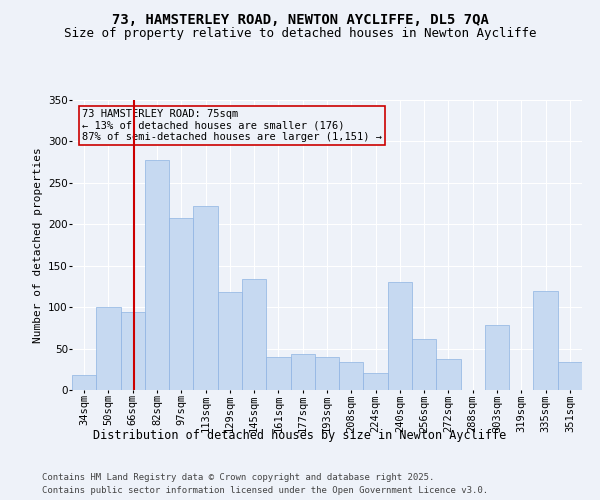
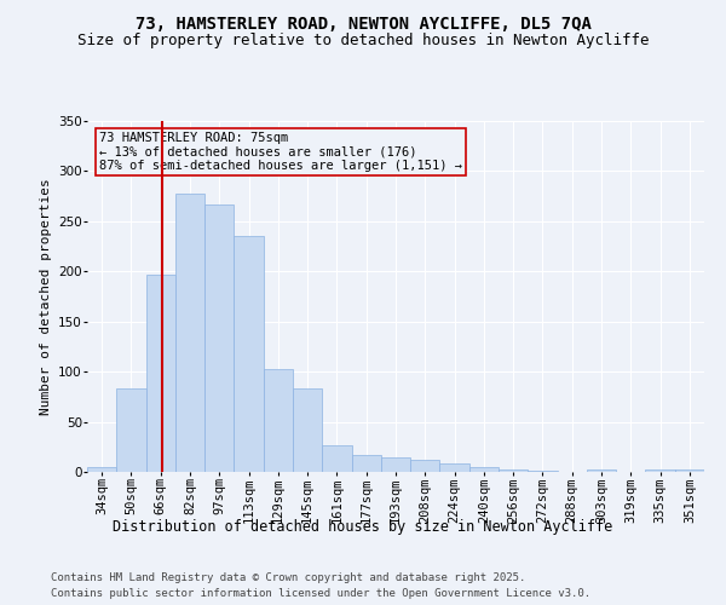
34sqm: 18 -> 5
50sqm: 100 -> 83
66sqm: 94 -> 197
97sqm: 208 -> 267
113sqm: 222 -> 235
129sqm: 118 -> 103
145sqm: 134 -> 83
161sqm: 40 -> 26
177sqm: 44 -> 17
193sqm: 40 -> 15
208sqm: 34 -> 12
224sqm: 20 -> 8
240sqm: 130 -> 5
256sqm: 62 -> 3
272sqm: 38 -> 1
303sqm: 78 -> 3
335sqm: 120 -> 2
351sqm: 34 -> 2
